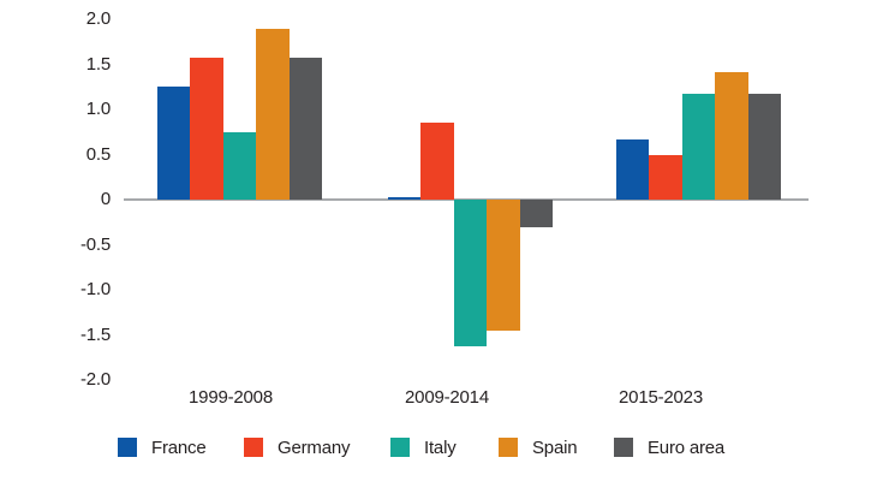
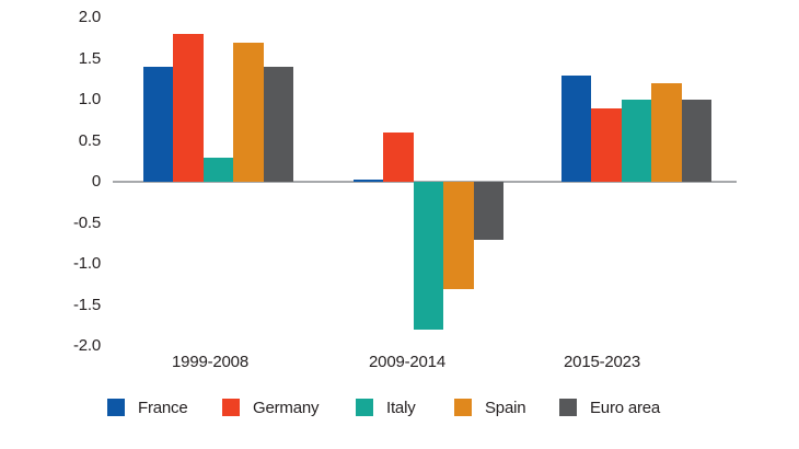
France/1999-2008: 1.2 -> 1.4
Germany/1999-2008: 1.6 -> 1.8
Italy/1999-2008: 0.8 -> 0.3
Spain/1999-2008: 1.9 -> 1.7
Euro area/1999-2008: 1.6 -> 1.4
Germany/2009-2014: 0.9 -> 0.6
Italy/2009-2014: -1.6 -> -1.8
Spain/2009-2014: -1.4 -> -1.3
Euro area/2009-2014: -0.3 -> -0.7
France/2015-2023: 0.7 -> 1.3
Germany/2015-2023: 0.5 -> 0.9
Italy/2015-2023: 1.2 -> 1.0
Spain/2015-2023: 1.4 -> 1.2
Euro area/2015-2023: 1.2 -> 1.0
